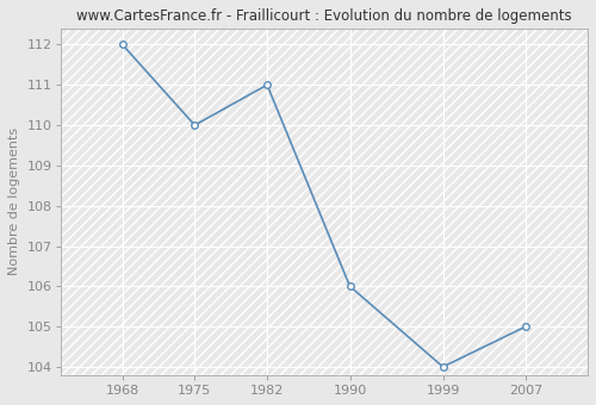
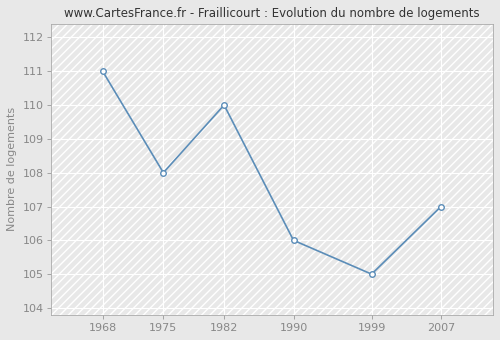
1968: 112 -> 111
1975: 110 -> 108
1982: 111 -> 110
1999: 104 -> 105
2007: 105 -> 107
